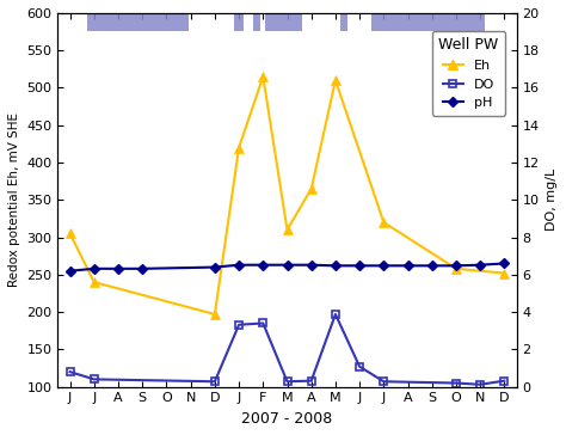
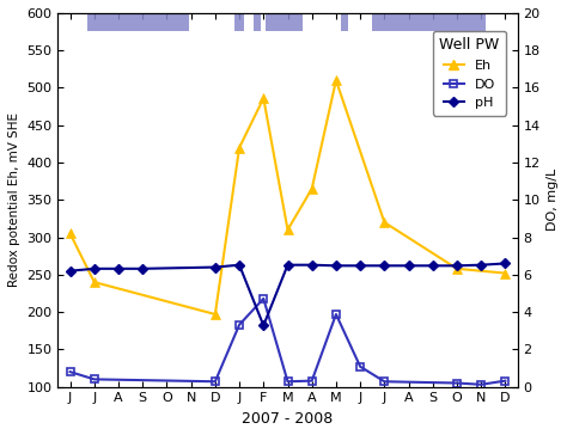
Eh/F: 515 -> 486
DO/F: 185 -> 218
pH/F: 263 -> 182
